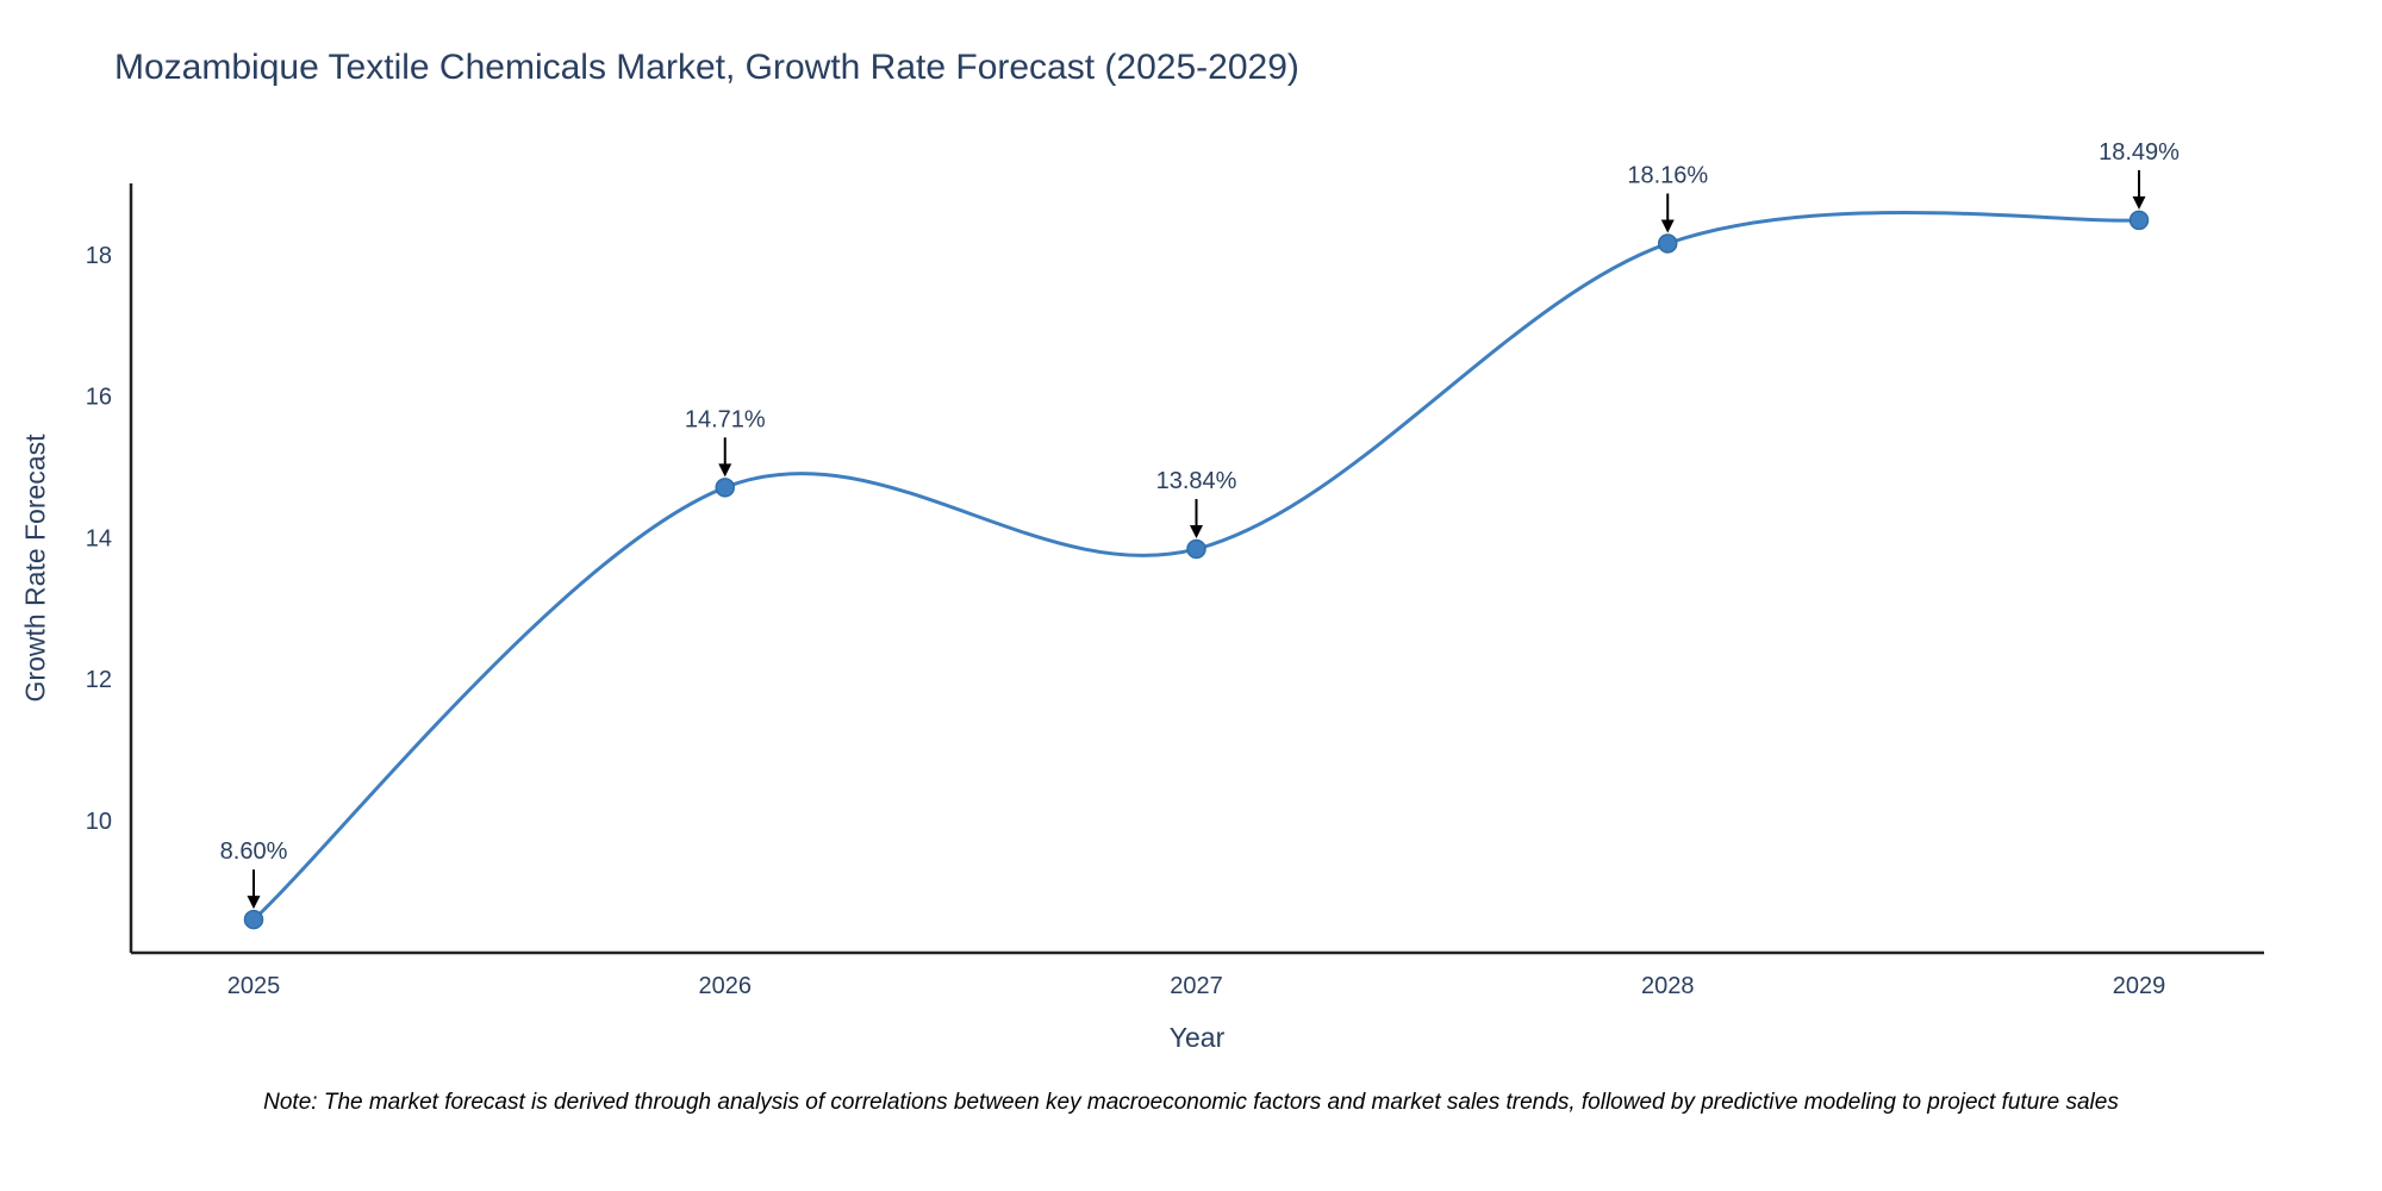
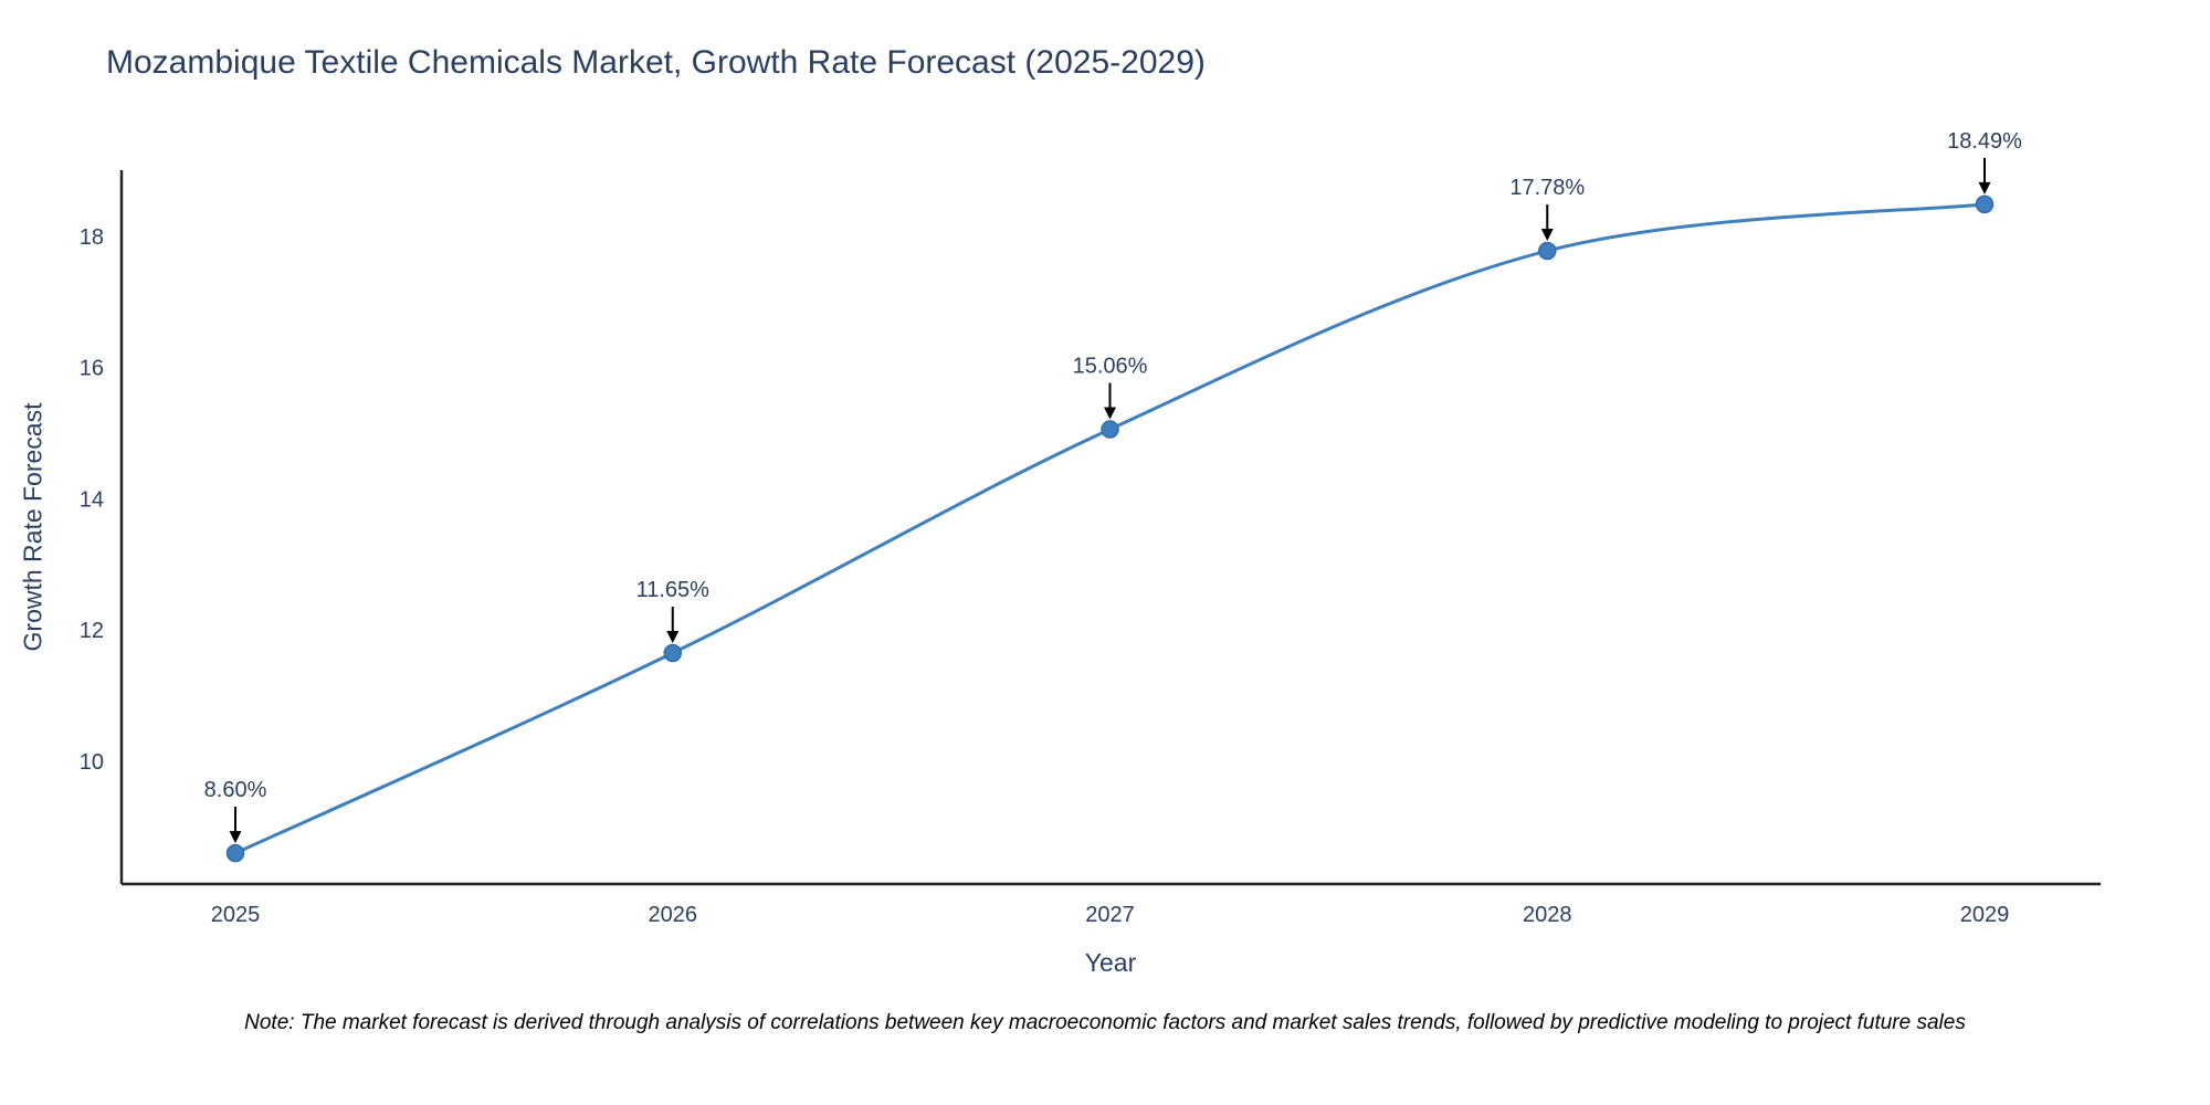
2026: 14.71% -> 11.65%
2027: 13.84% -> 15.06%
2028: 18.16% -> 17.78%
